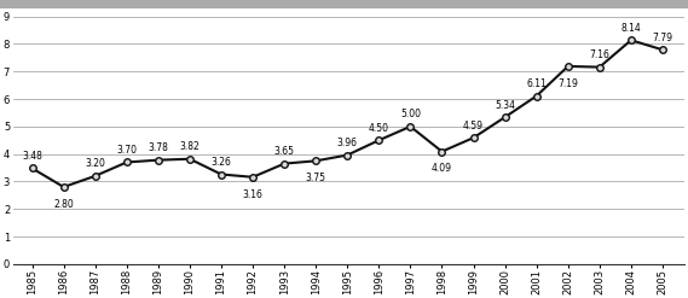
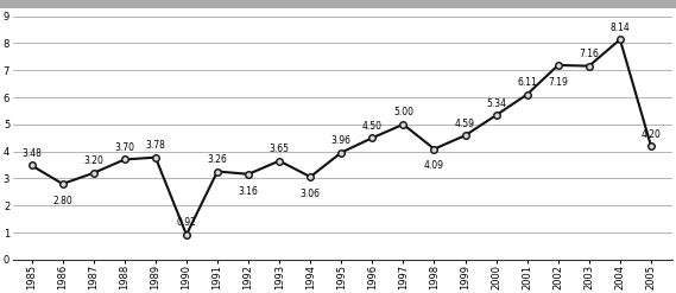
1990: 3.82 -> 0.92
1994: 3.75 -> 3.06
2005: 7.79 -> 4.20
